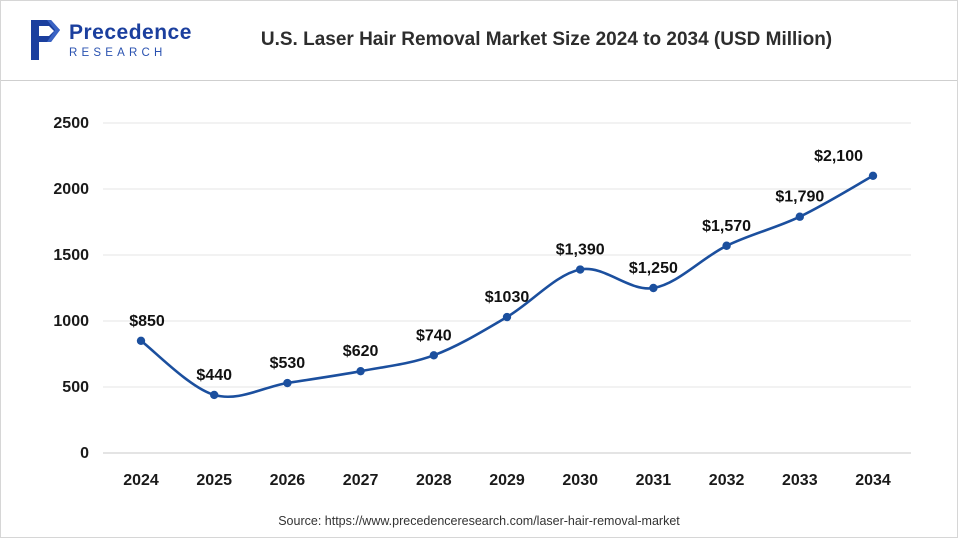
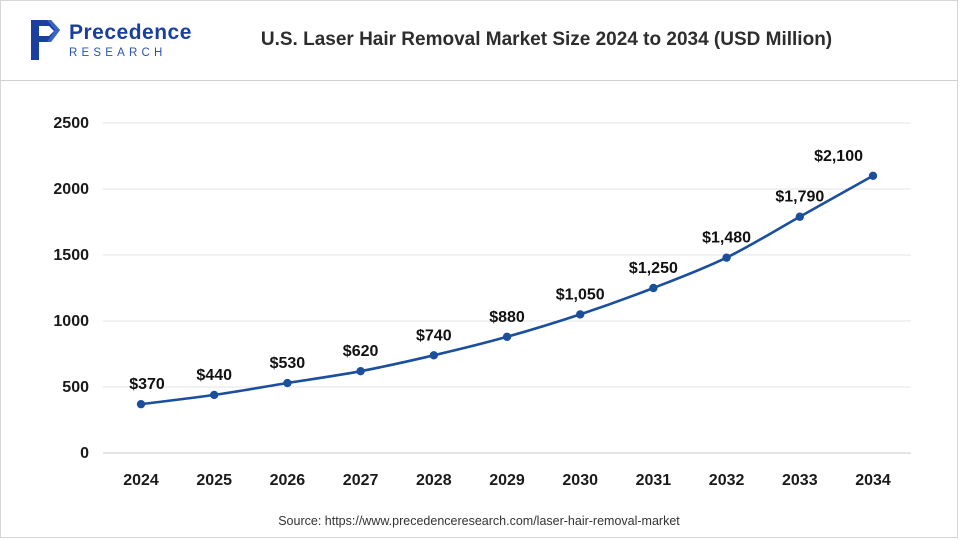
2024: $850 -> $370
2029: $1030 -> $880
2030: $1,390 -> $1,050
2032: $1,570 -> $1,480
